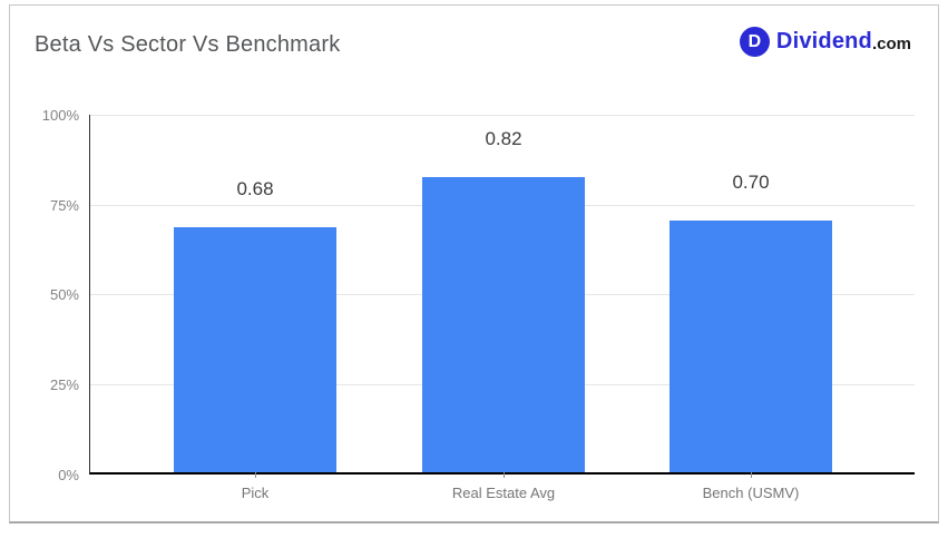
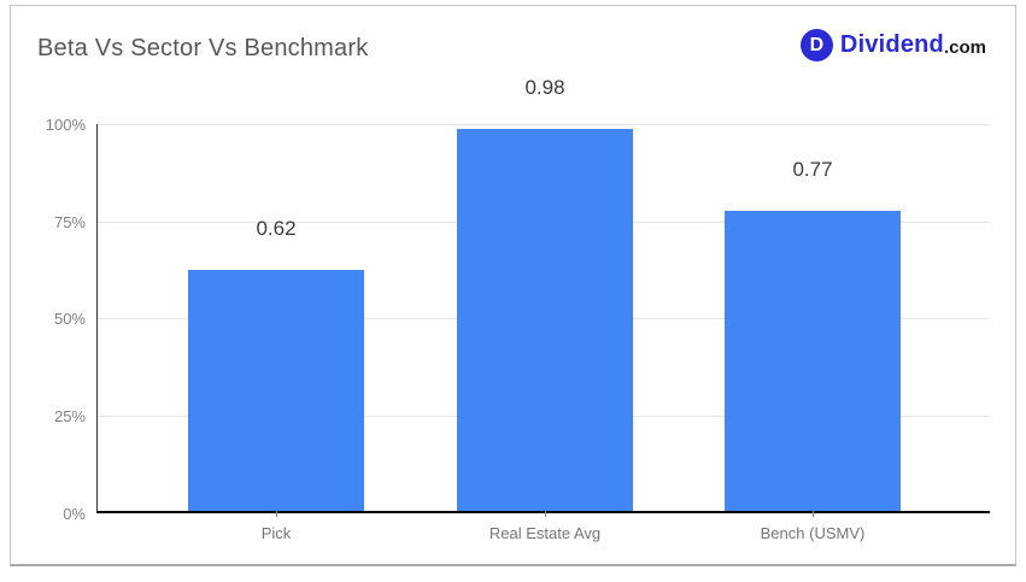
Pick: 0.68 -> 0.62
Real Estate Avg: 0.82 -> 0.98
Bench (USMV): 0.70 -> 0.77
